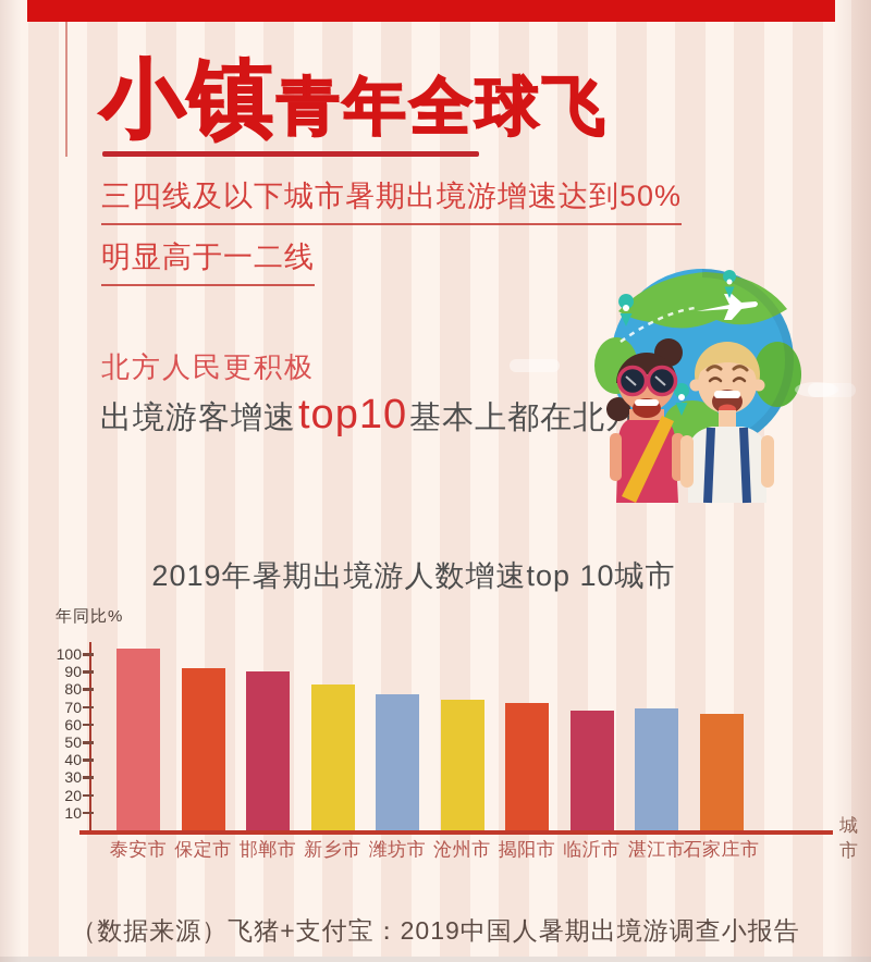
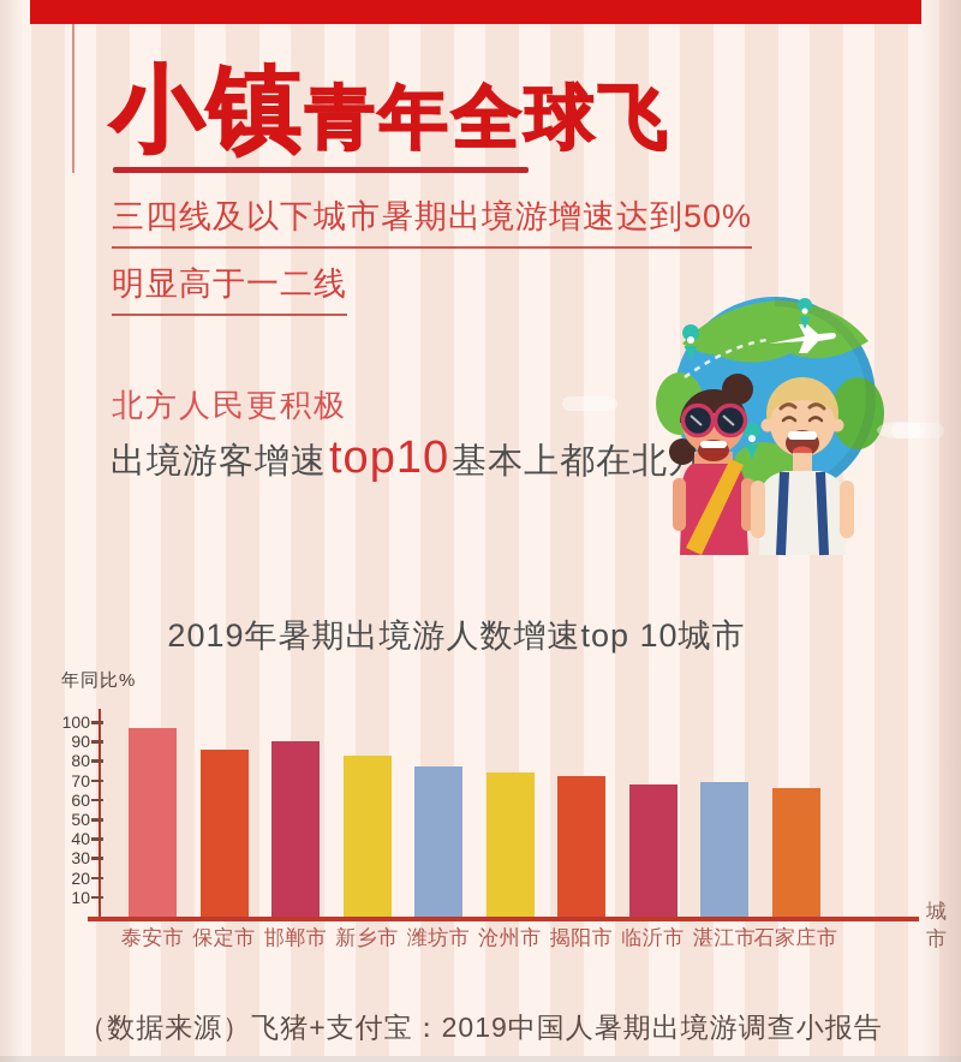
泰安市: 103 -> 97
保定市: 92 -> 86
